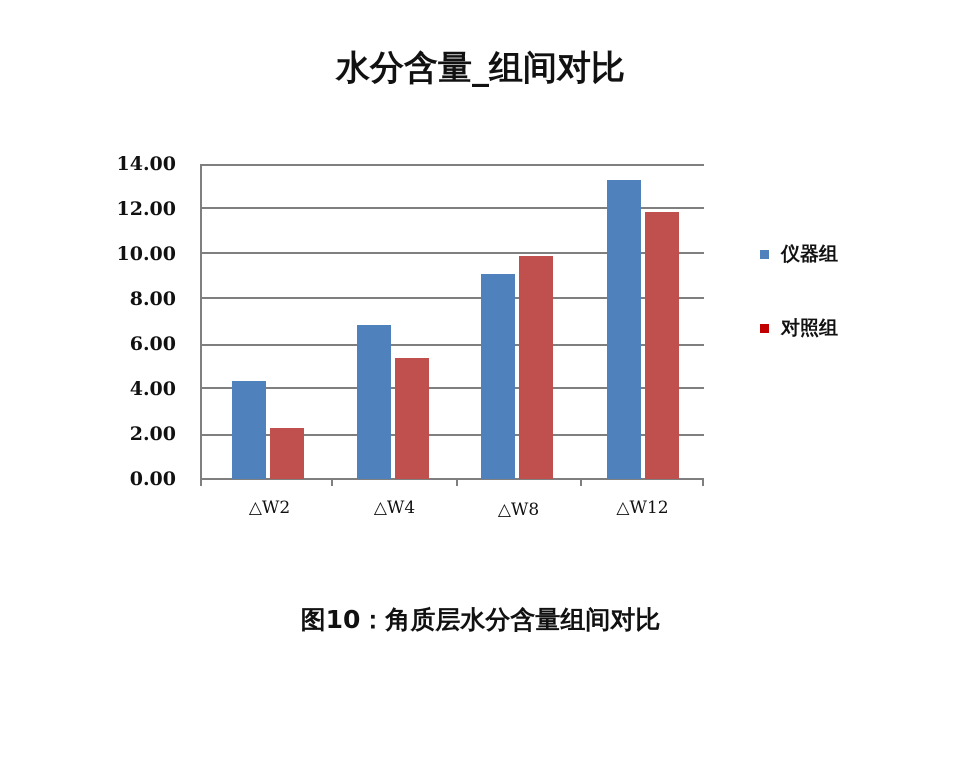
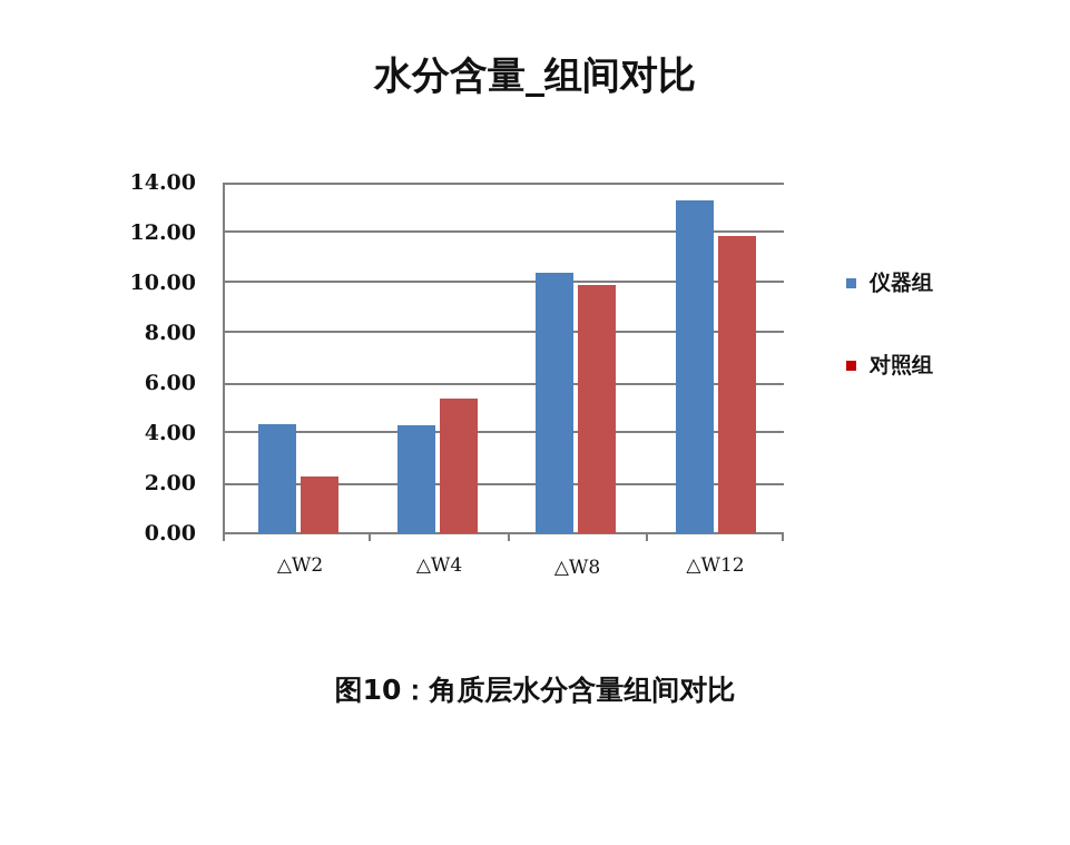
仪器组/△W4: 6.8 -> 4.3
仪器组/△W8: 9.1 -> 10.4
